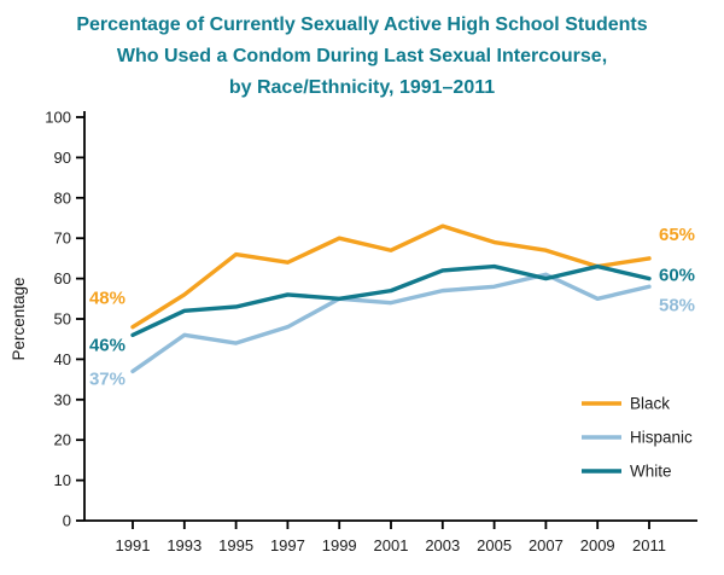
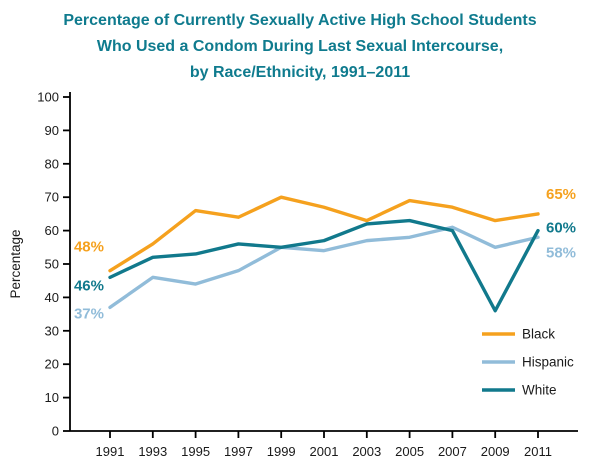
Black/2003: 73 -> 63
White/2009: 63 -> 36
